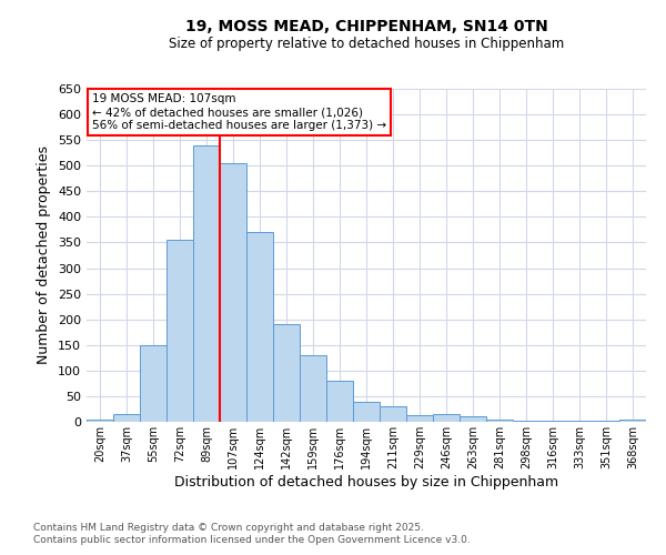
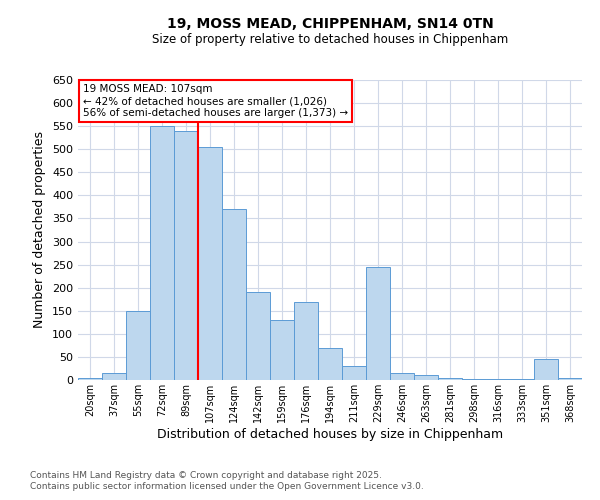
72sqm: 355 -> 550
176sqm: 80 -> 170
194sqm: 40 -> 70
229sqm: 12 -> 245
351sqm: 2 -> 45
